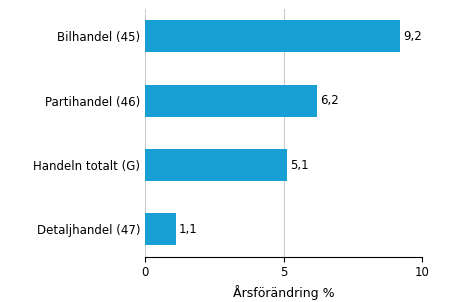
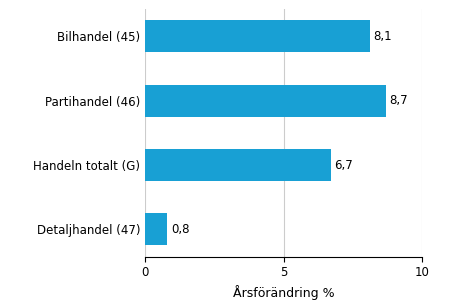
Bilhandel (45): 9,2 -> 8,1
Partihandel (46): 6,2 -> 8,7
Handeln totalt (G): 5,1 -> 6,7
Detaljhandel (47): 1,1 -> 0,8
